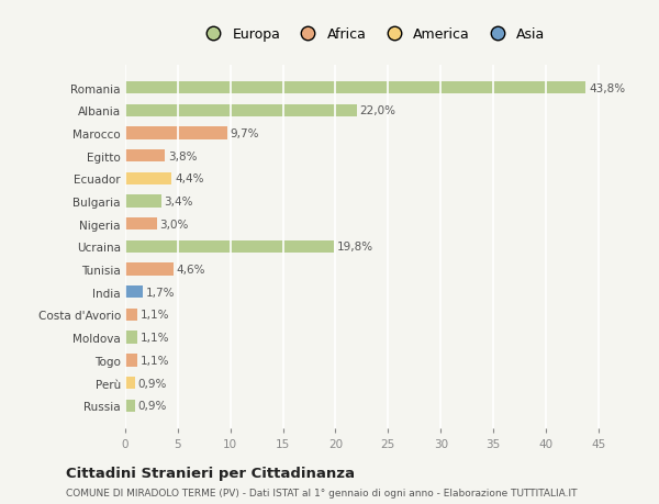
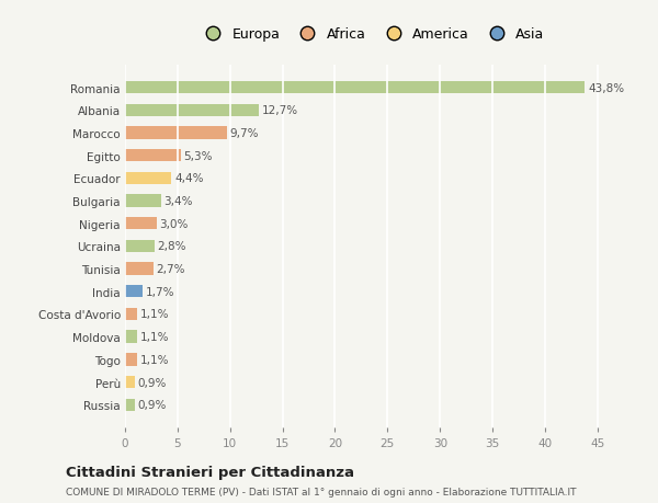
Albania: 22,0% -> 12,7%
Egitto: 3,8% -> 5,3%
Ucraina: 19,8% -> 2,8%
Tunisia: 4,6% -> 2,7%
